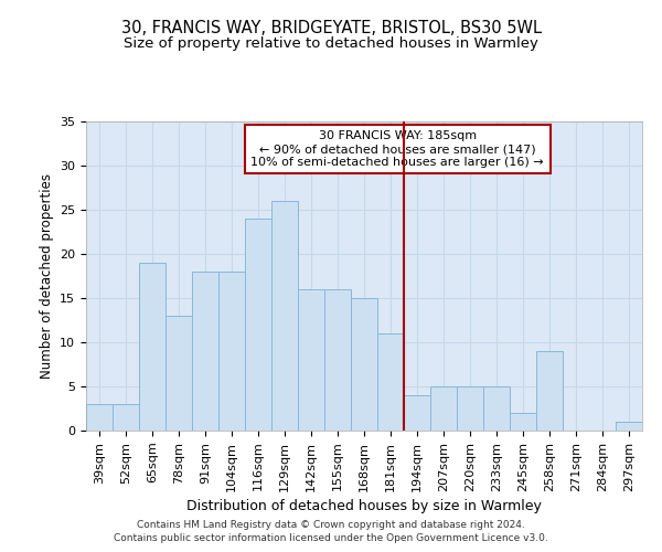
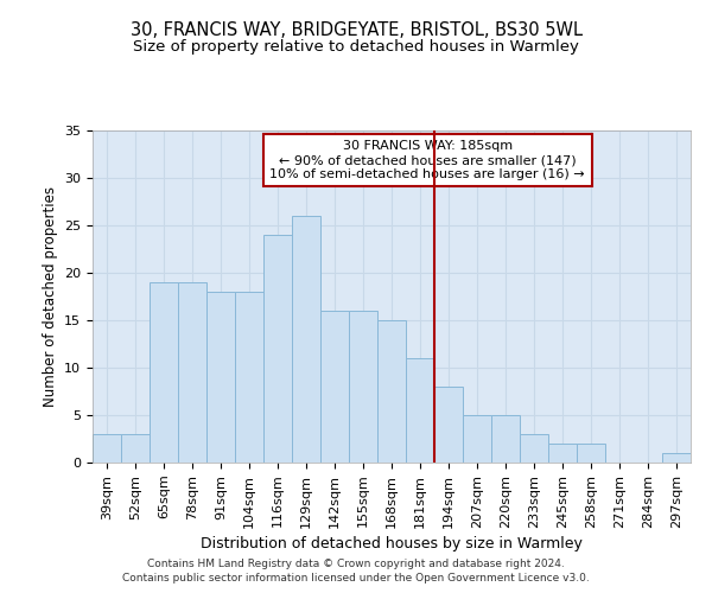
78sqm: 13 -> 19
194sqm: 4 -> 8
233sqm: 5 -> 3
258sqm: 9 -> 2
